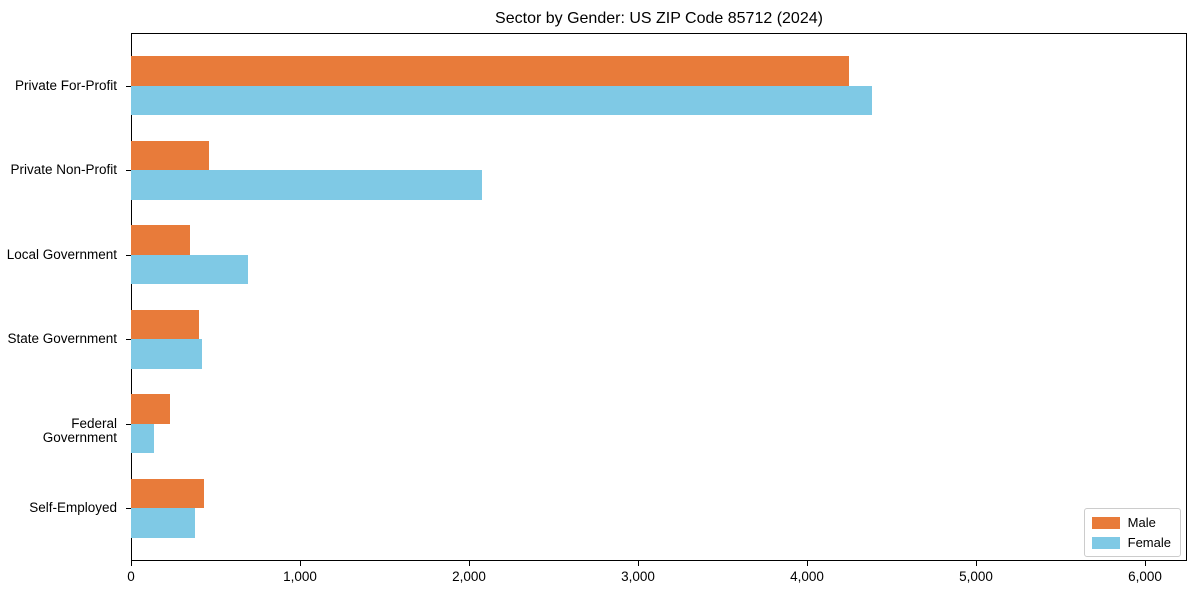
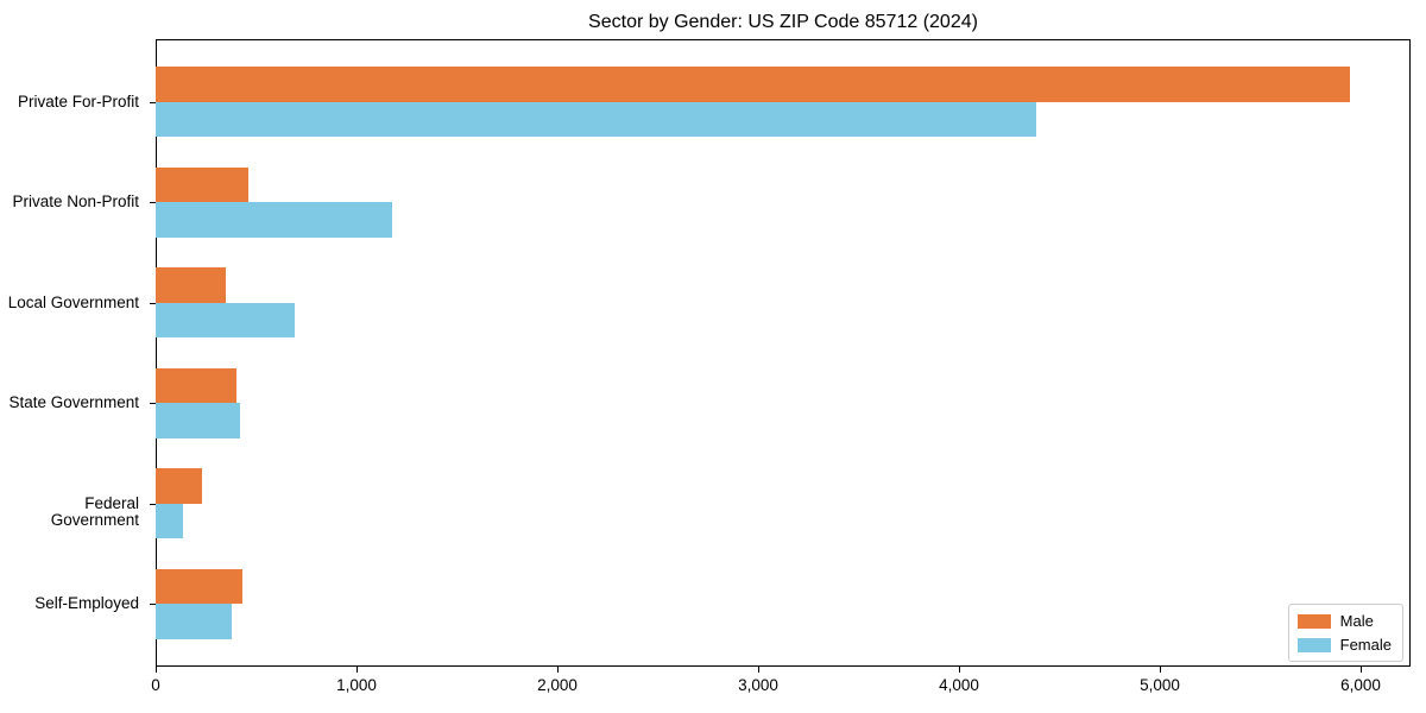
Male/Private For-Profit: 4250 -> 5950
Female/Private Non-Profit: 2080 -> 1180
